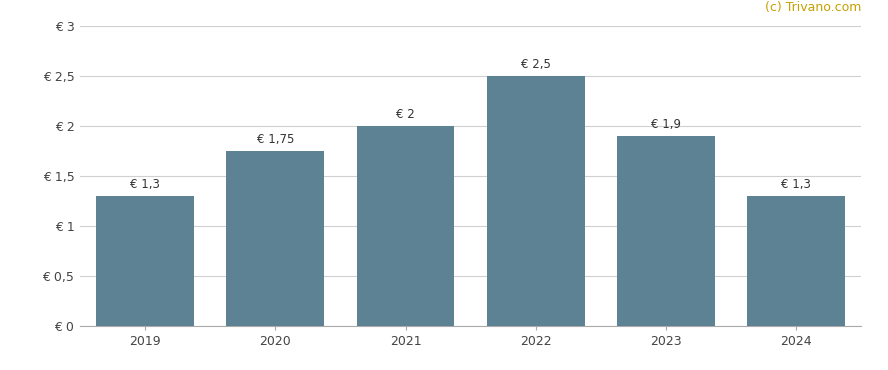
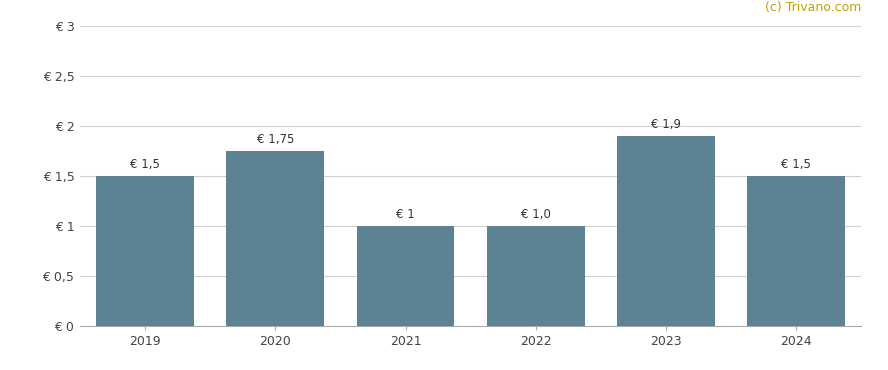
2019: 1,3 -> 1,5
2021: 2 -> 1
2022: 2,5 -> 1,0
2024: 1,3 -> 1,5
